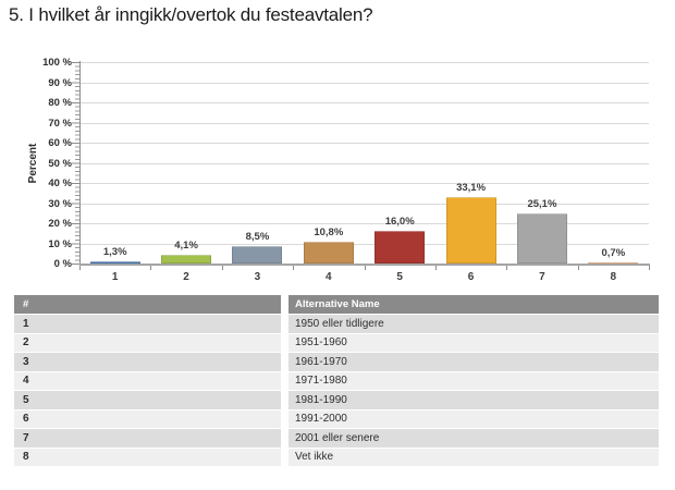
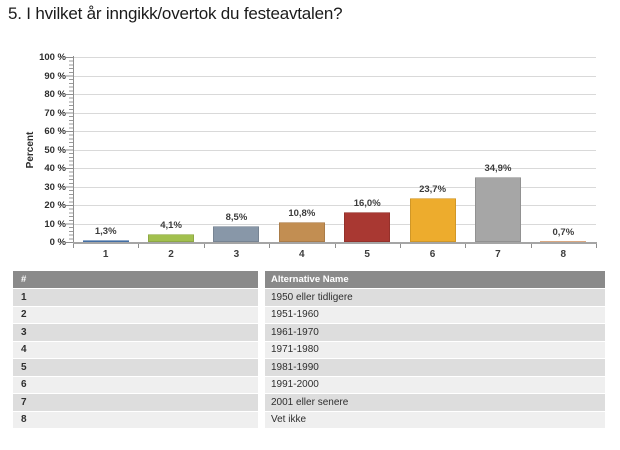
6: 33,1% -> 23,7%
7: 25,1% -> 34,9%
